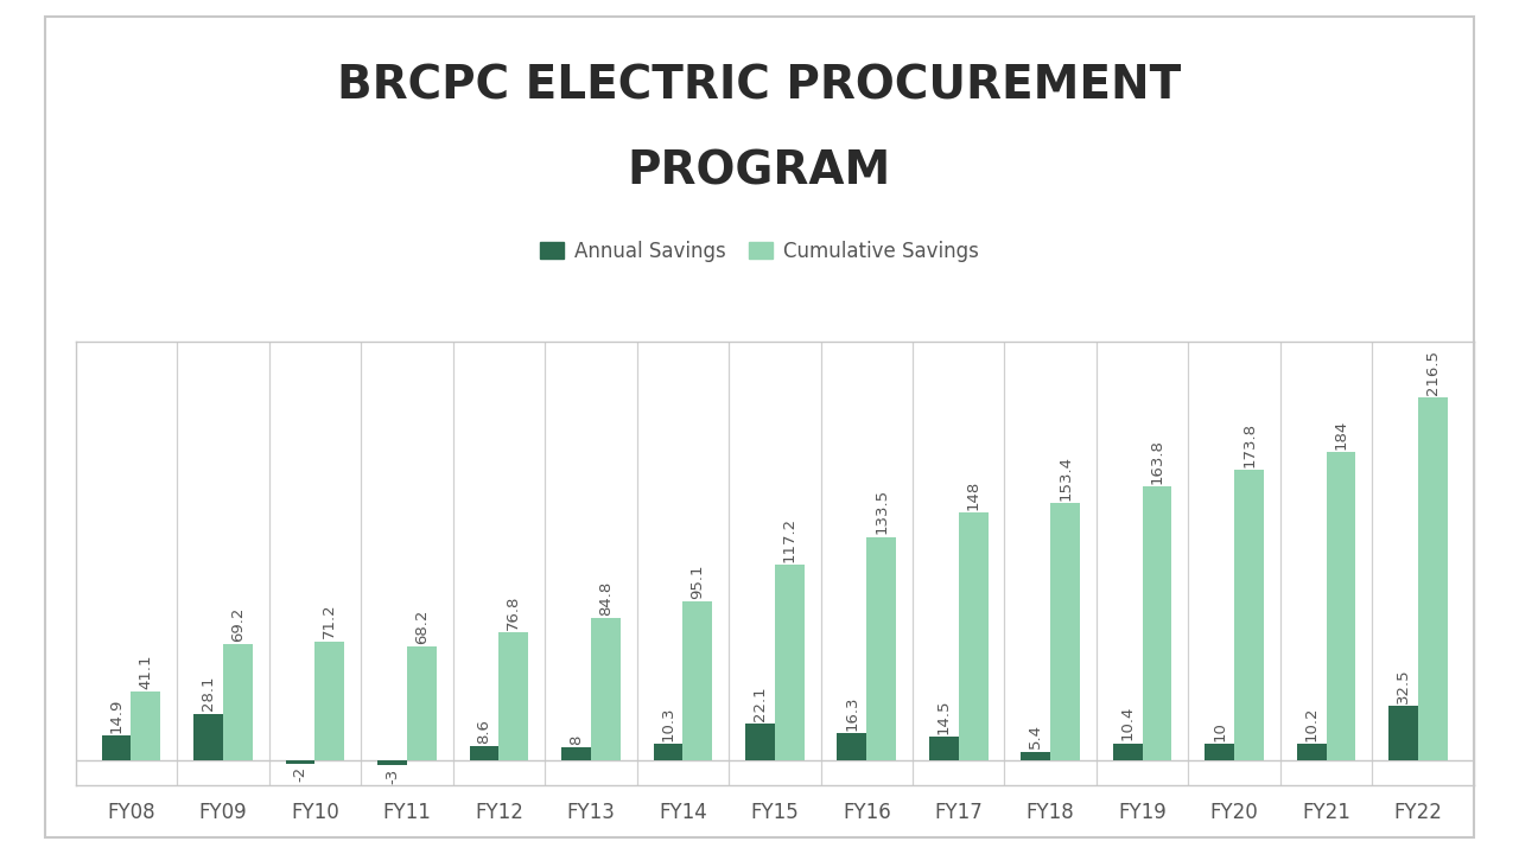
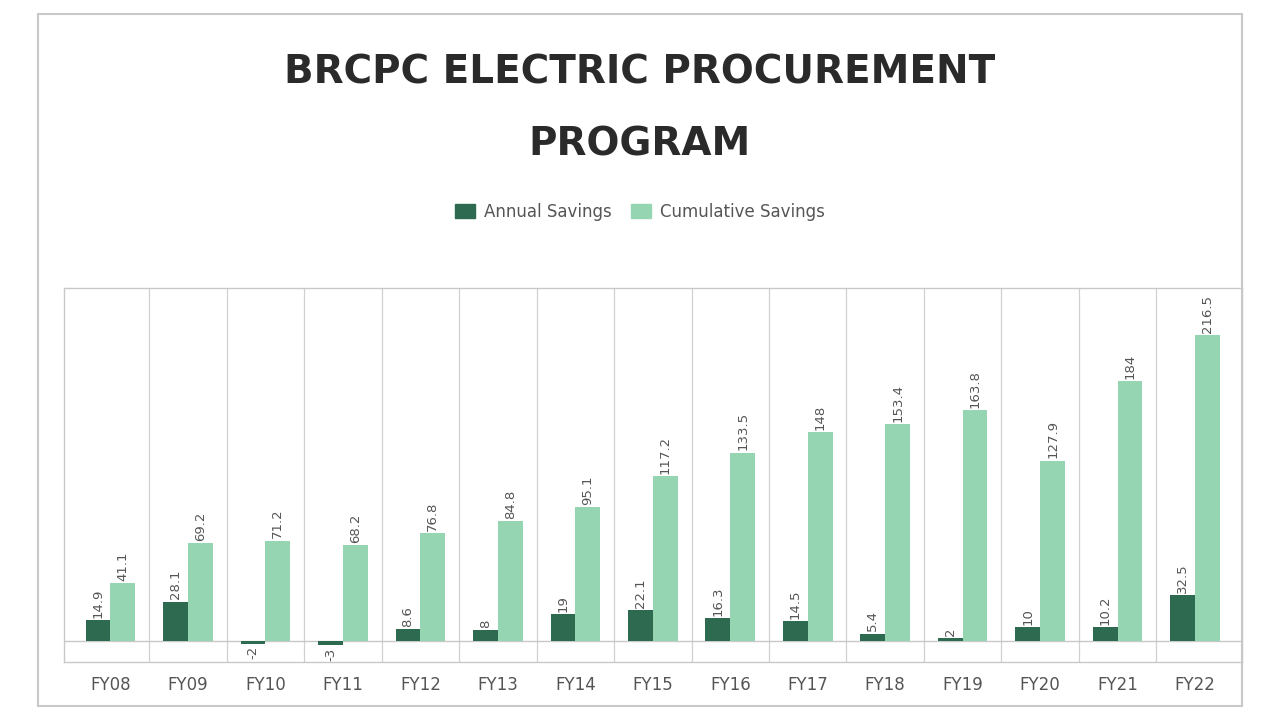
Annual Savings/FY14: 10.3 -> 19
Annual Savings/FY19: 10.4 -> 2
Cumulative Savings/FY20: 173.8 -> 127.9
